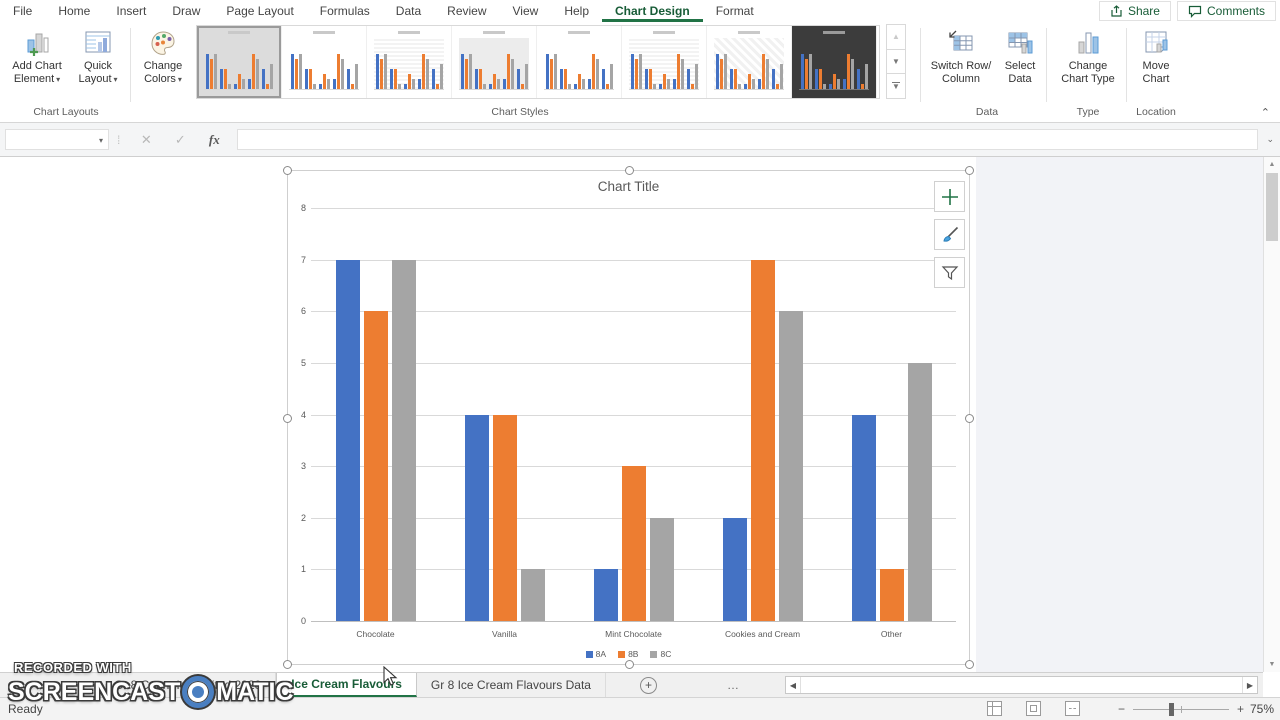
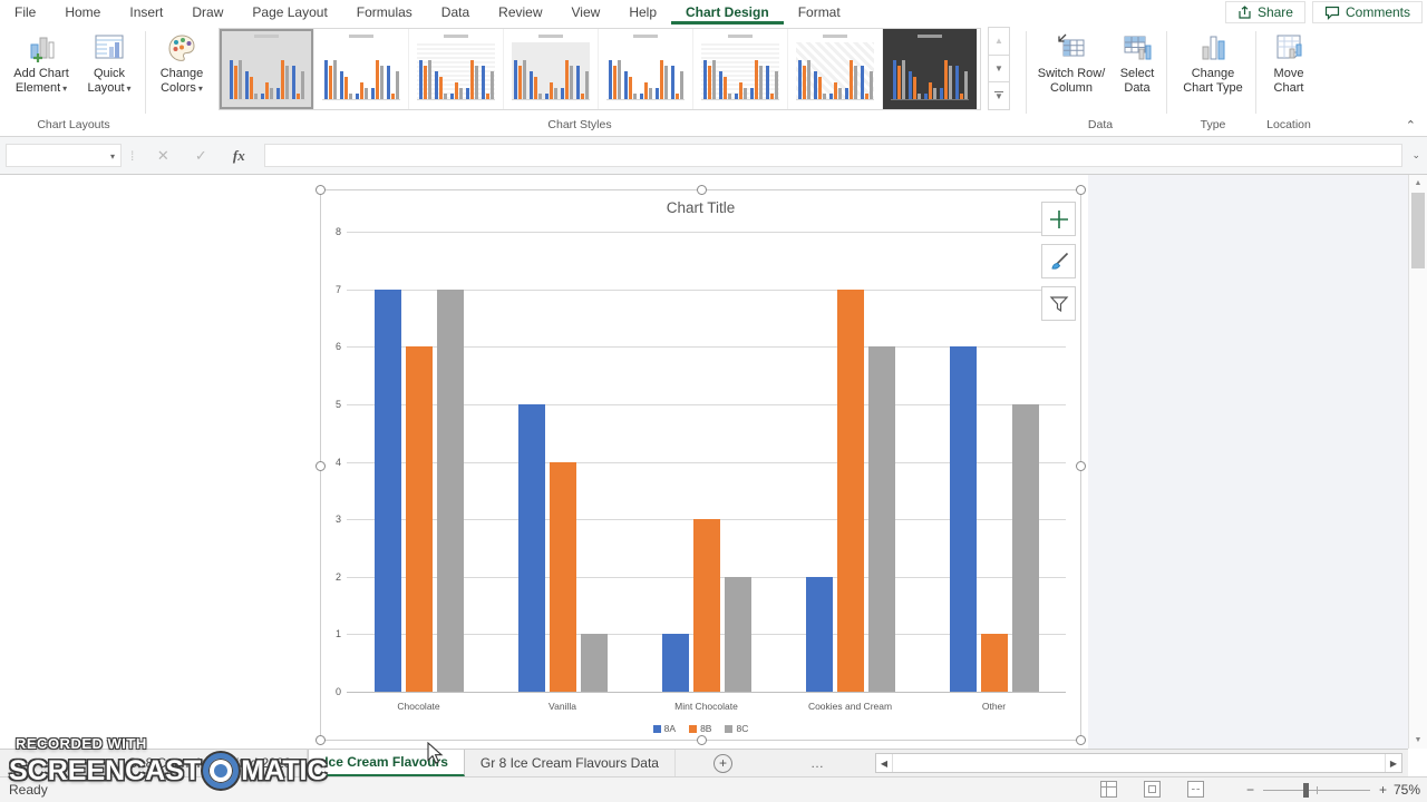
8A/Vanilla: 4 -> 5
8A/Other: 4 -> 6
